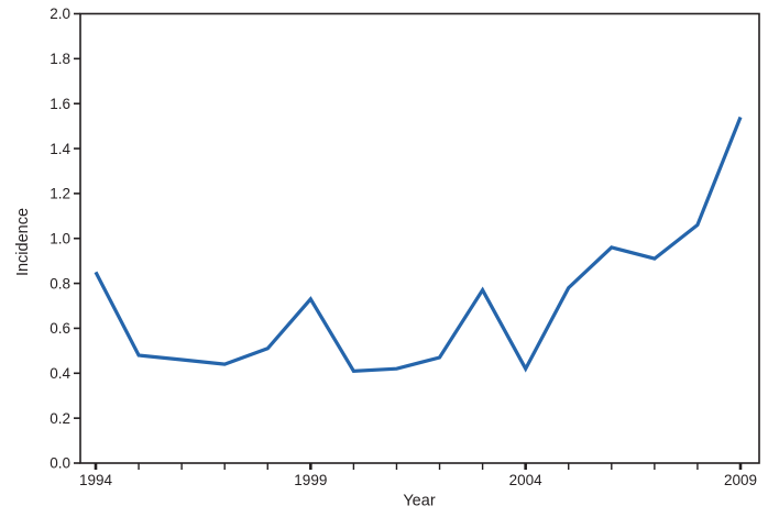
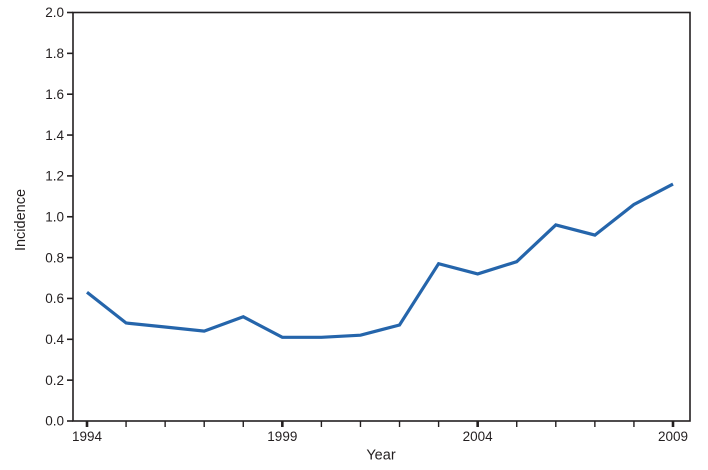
1994: 0.85 -> 0.63
1999: 0.73 -> 0.41
2004: 0.42 -> 0.72
2009: 1.54 -> 1.16
